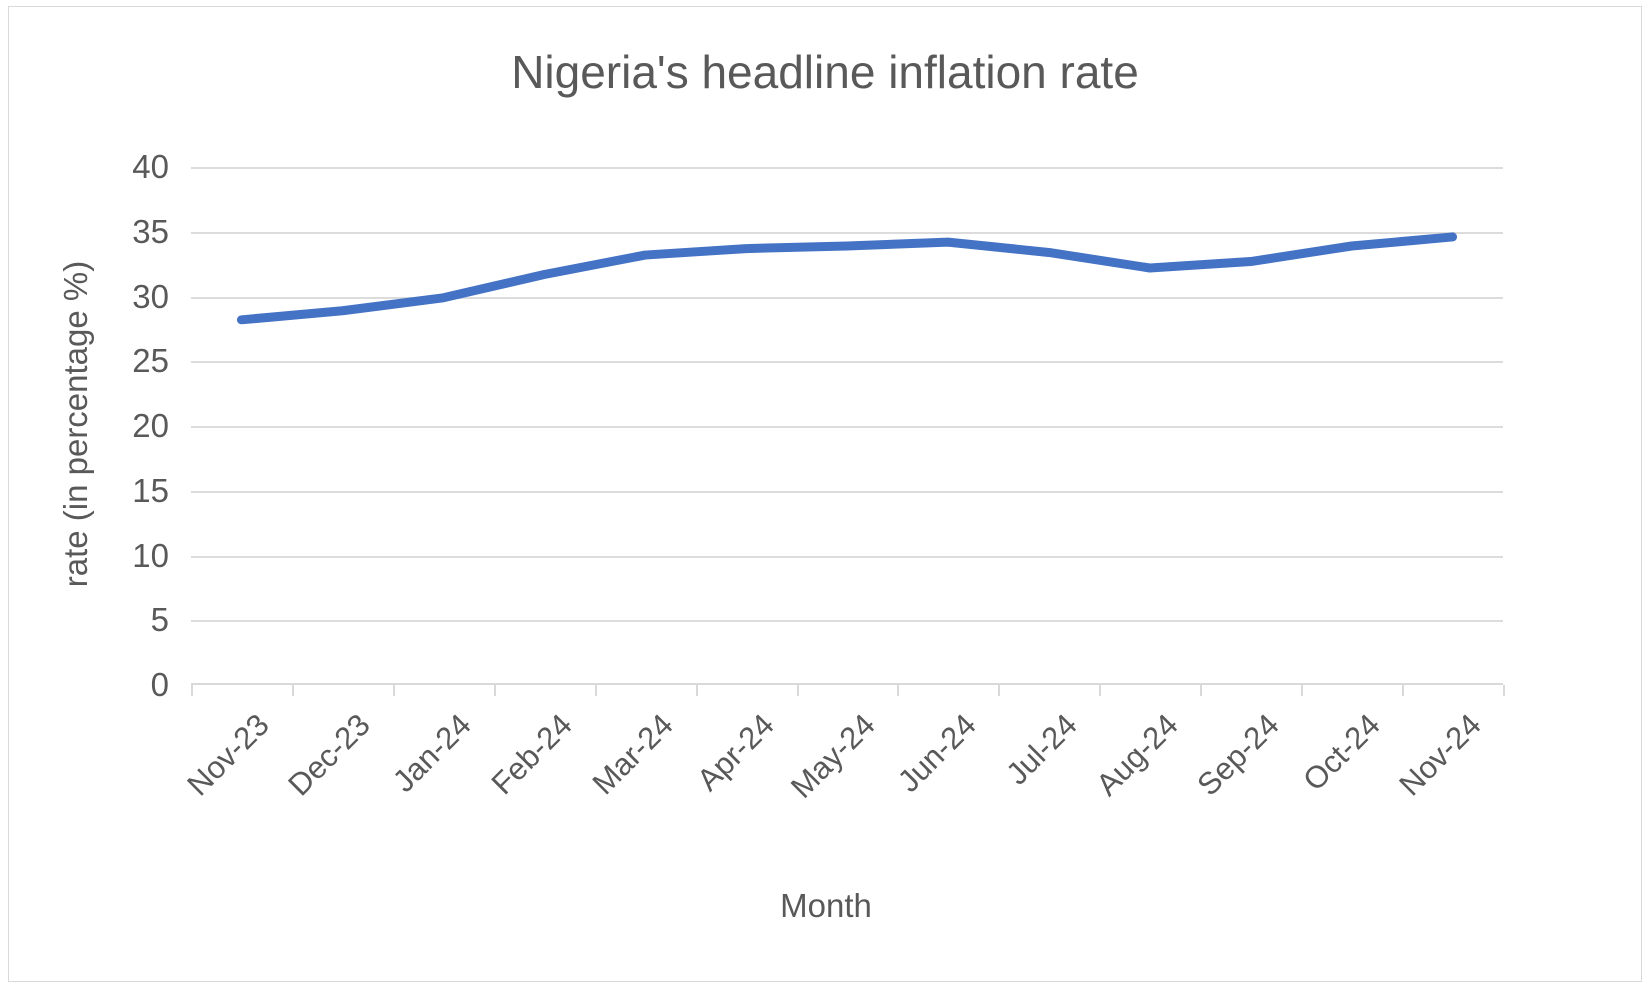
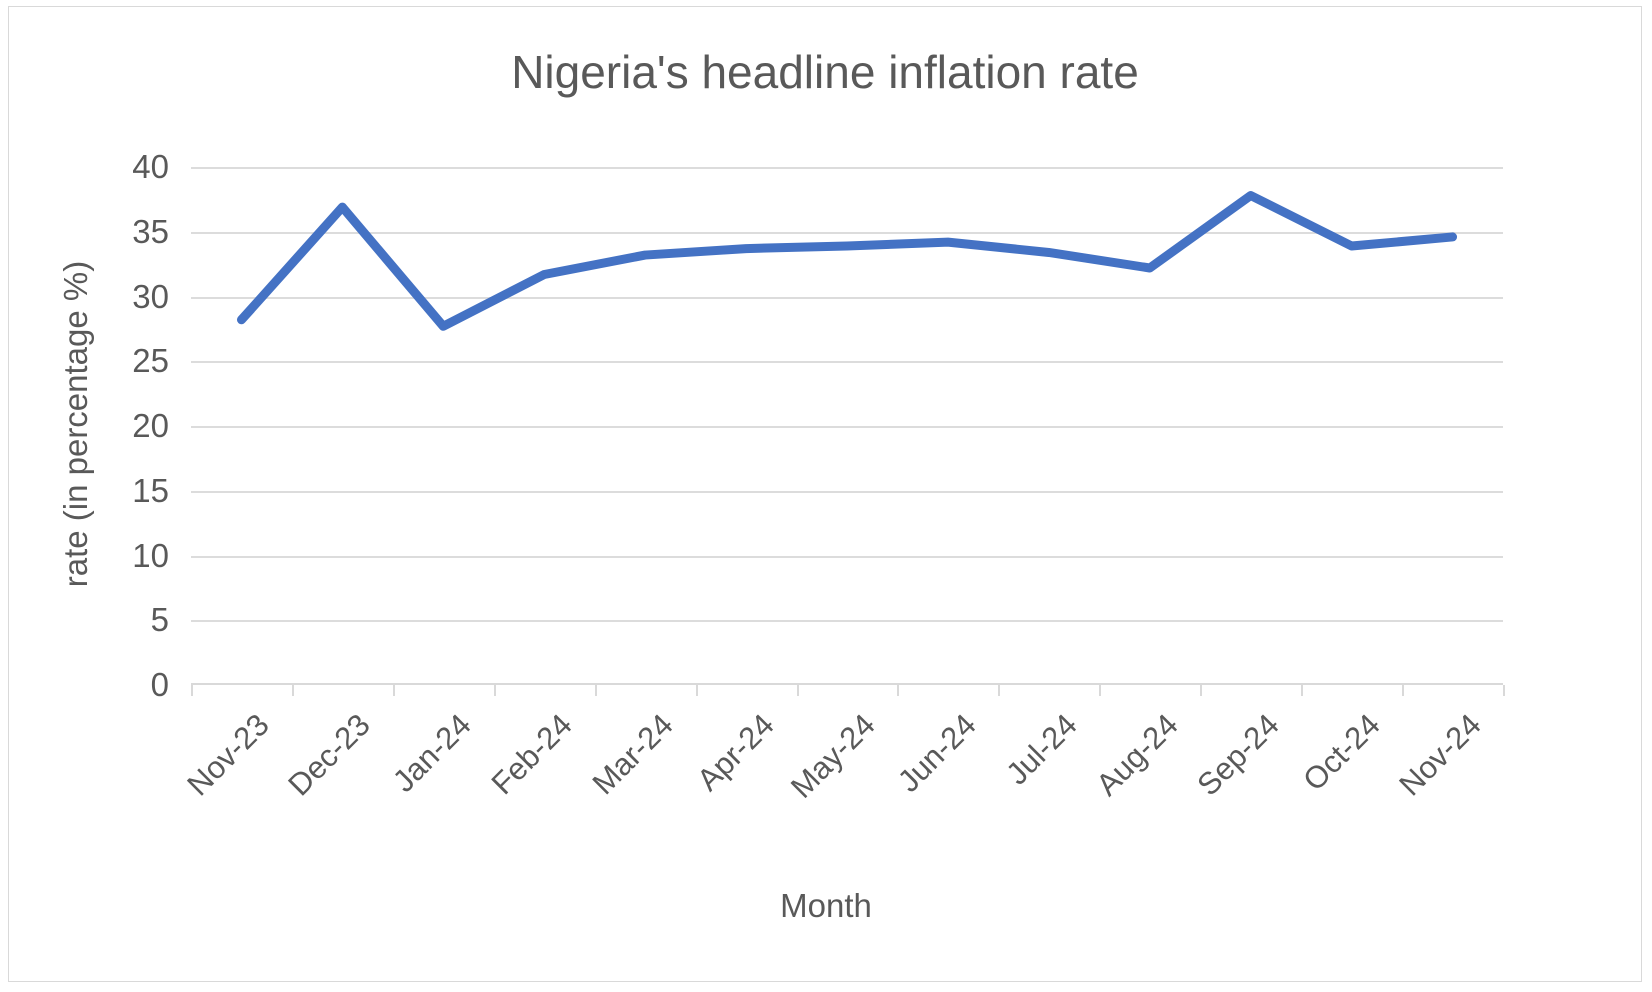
Dec-23: 28.9 -> 36.9
Jan-24: 29.9 -> 27.7
Sep-24: 32.7 -> 37.8
